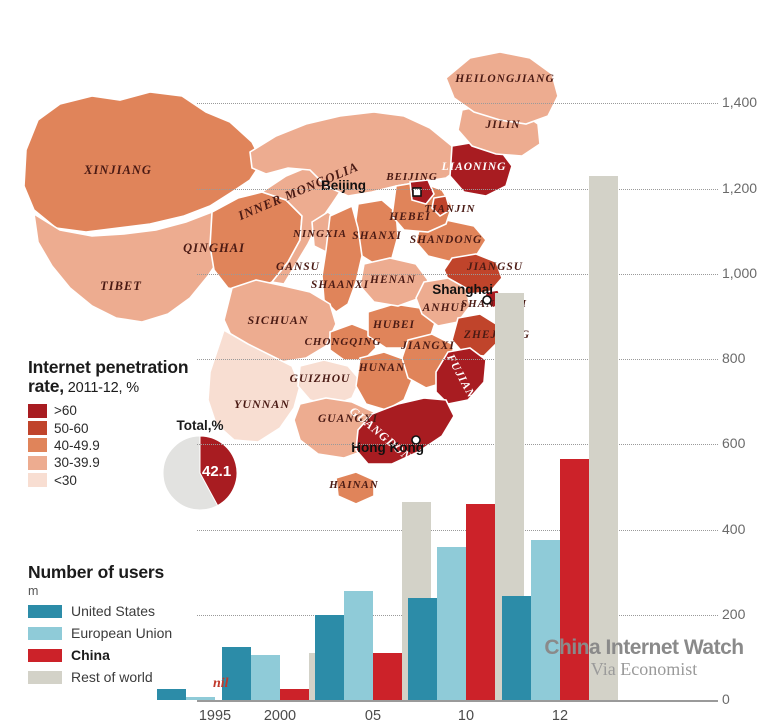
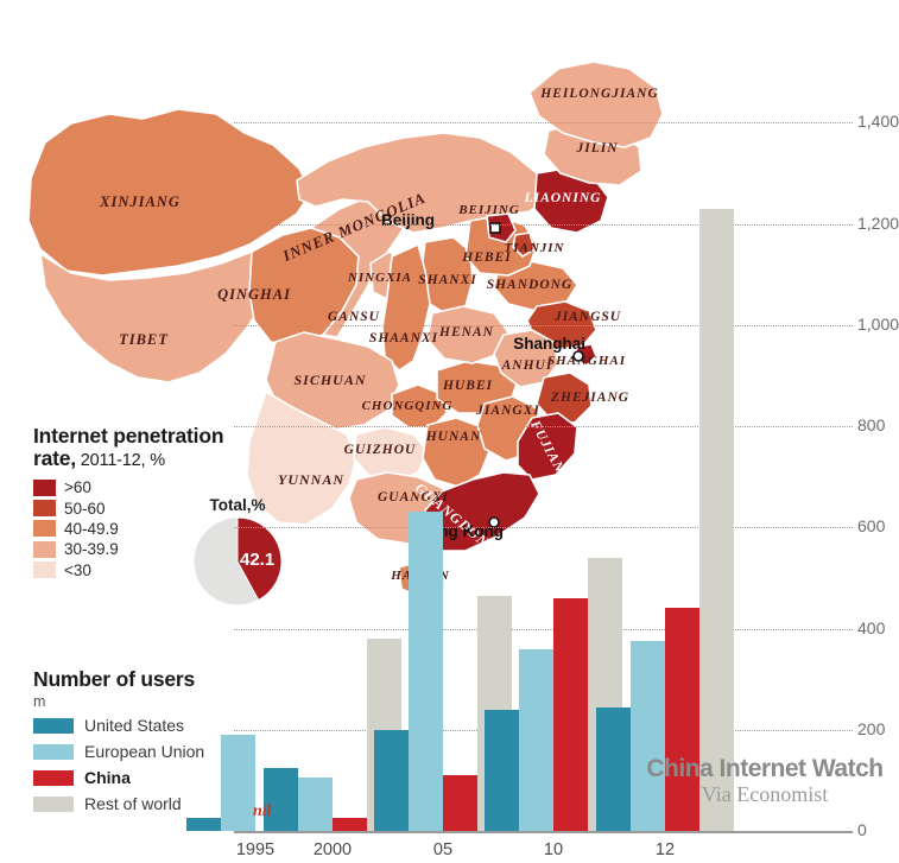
European Union/1995: 10 -> 190
Rest of world/2000: 110 -> 380
European Union/05: 260 -> 630
Rest of world/10: 960 -> 540
China/12: 560 -> 440
